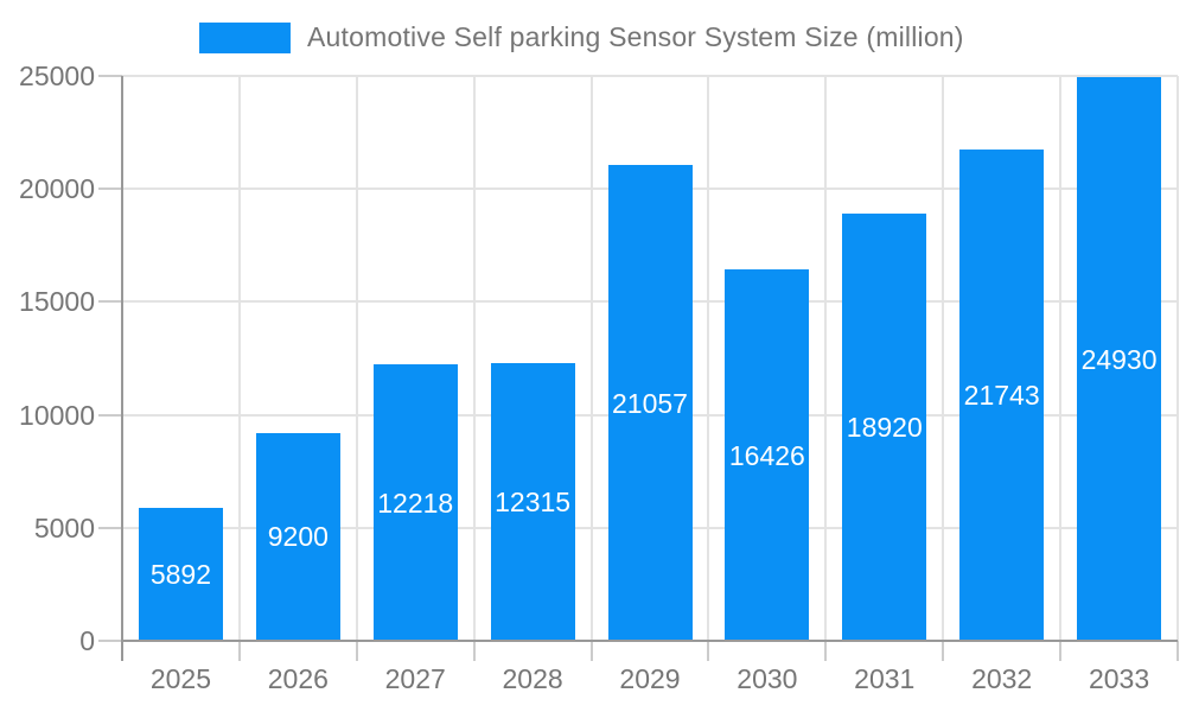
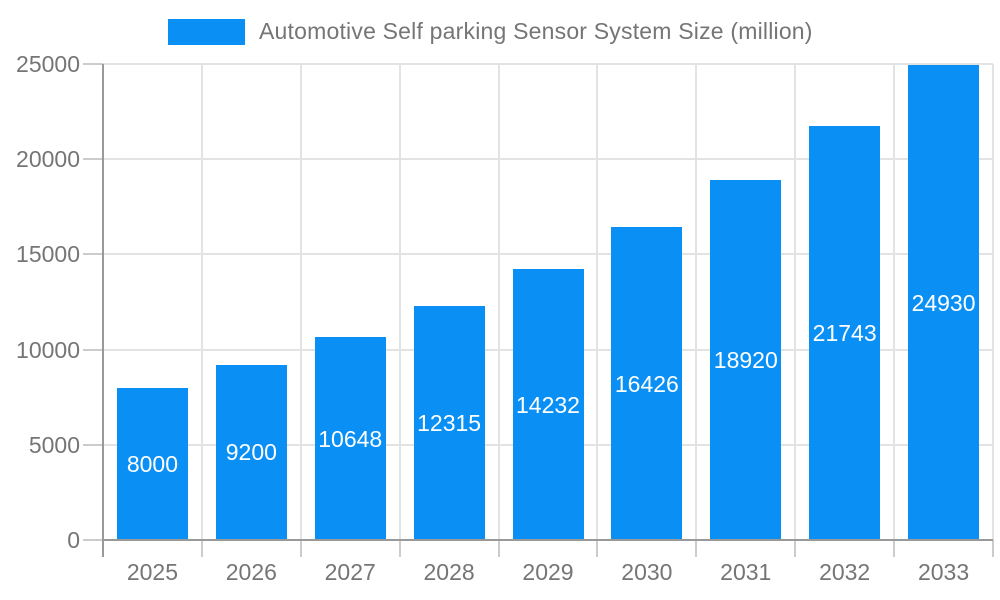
2025: 5892 -> 8000
2027: 12218 -> 10648
2029: 21057 -> 14232
